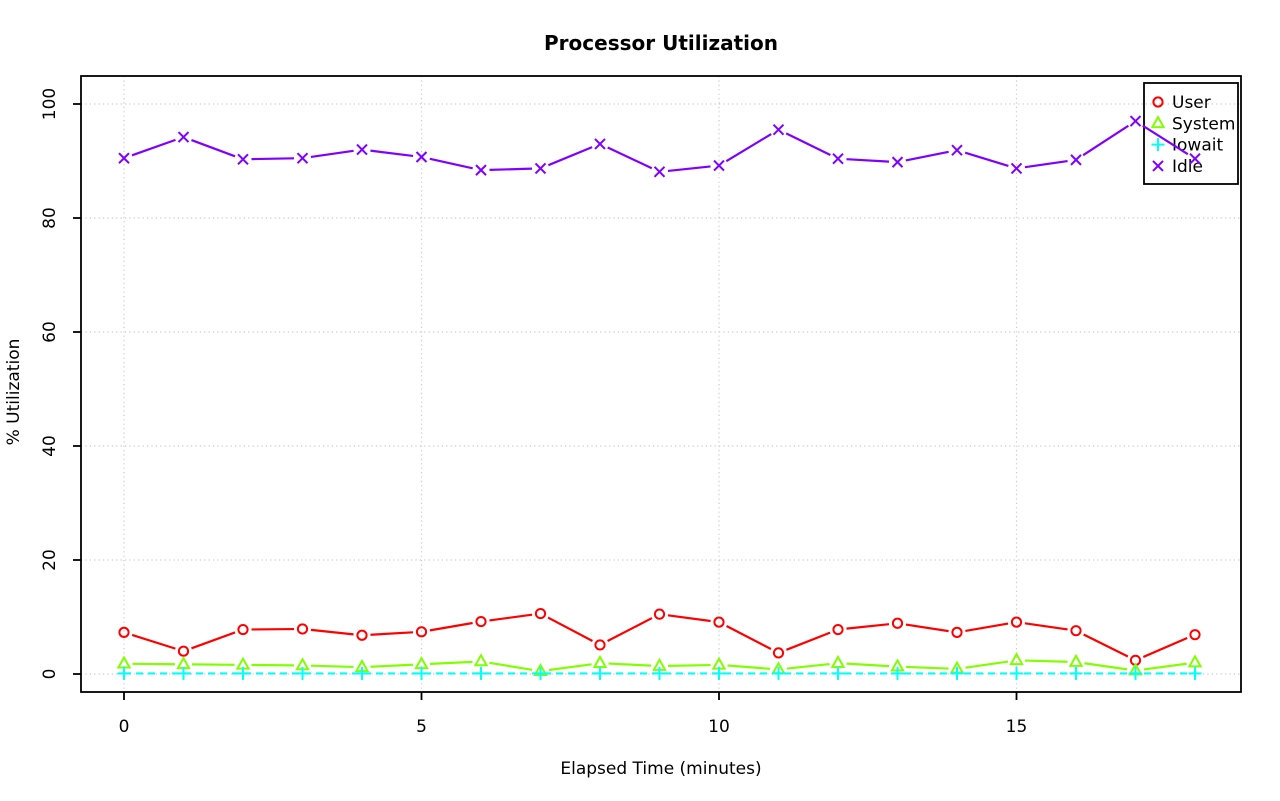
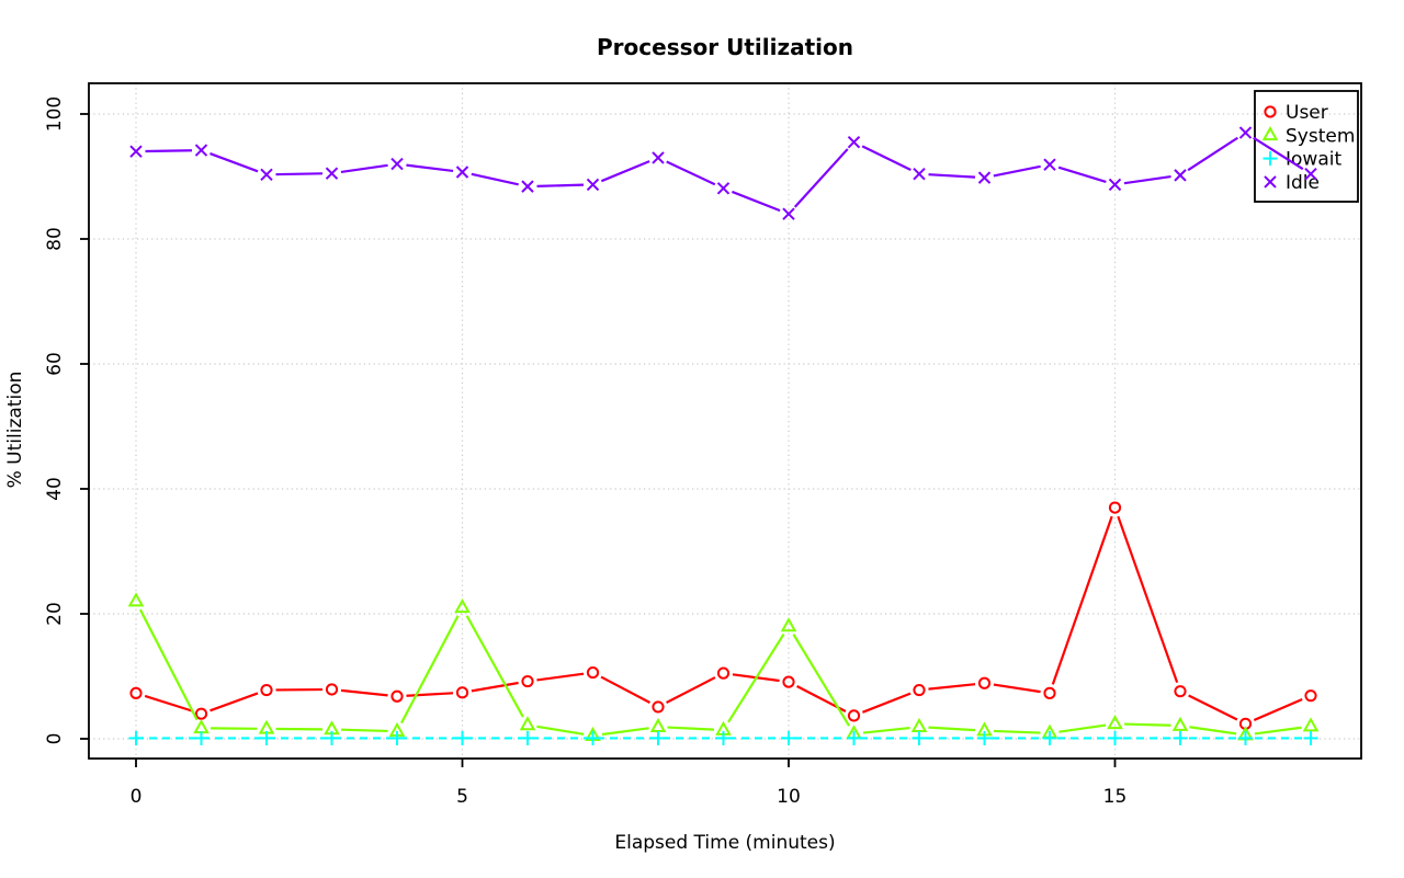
System/0: 2 -> 22
Idle/0: 90 -> 94
System/5: 2 -> 21
System/10: 2 -> 18
Idle/10: 89 -> 84
User/15: 9 -> 37
